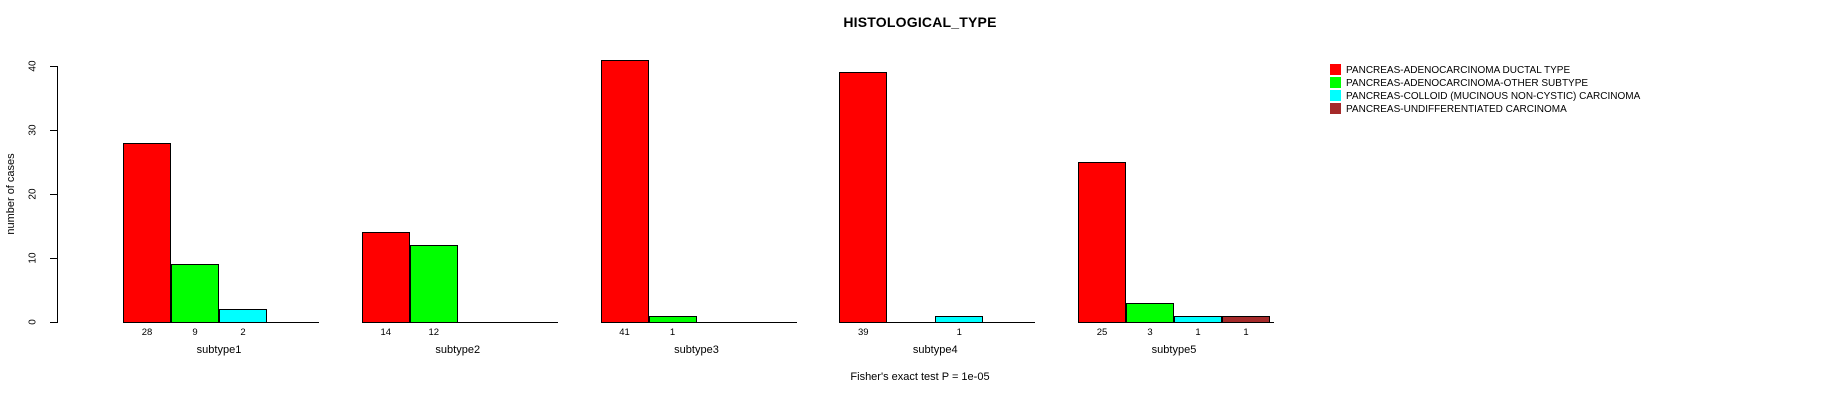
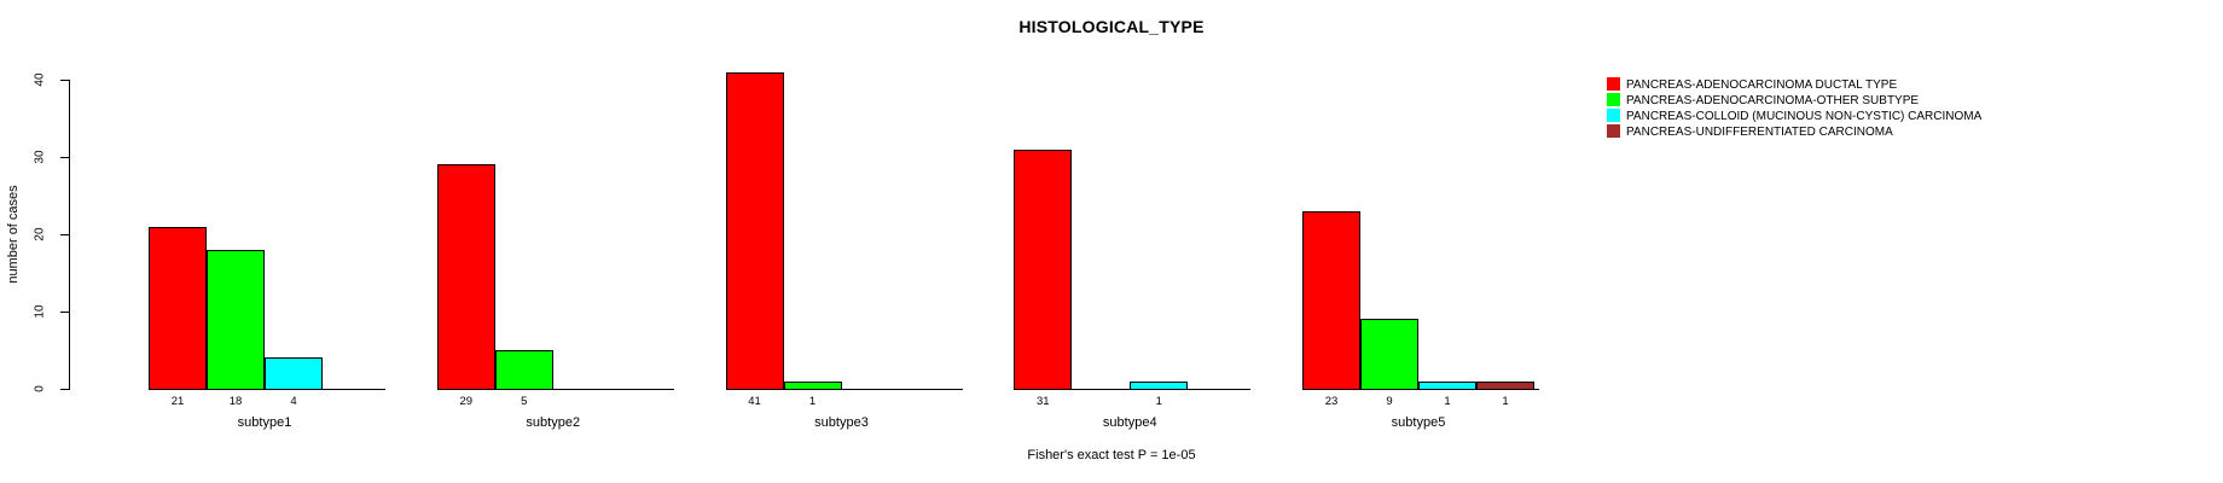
PANCREAS-ADENOCARCINOMA DUCTAL TYPE/subtype1: 28 -> 21
PANCREAS-ADENOCARCINOMA-OTHER SUBTYPE/subtype1: 9 -> 18
PANCREAS-COLLOID (MUCINOUS NON-CYSTIC) CARCINOMA/subtype1: 2 -> 4
PANCREAS-ADENOCARCINOMA DUCTAL TYPE/subtype2: 14 -> 29
PANCREAS-ADENOCARCINOMA-OTHER SUBTYPE/subtype2: 12 -> 5
PANCREAS-ADENOCARCINOMA DUCTAL TYPE/subtype4: 39 -> 31
PANCREAS-ADENOCARCINOMA DUCTAL TYPE/subtype5: 25 -> 23
PANCREAS-ADENOCARCINOMA-OTHER SUBTYPE/subtype5: 3 -> 9
